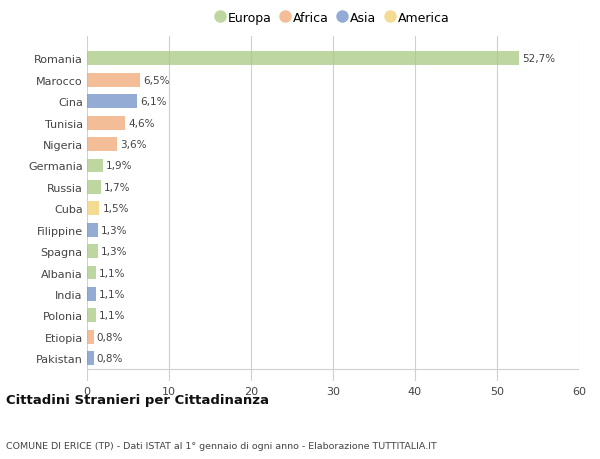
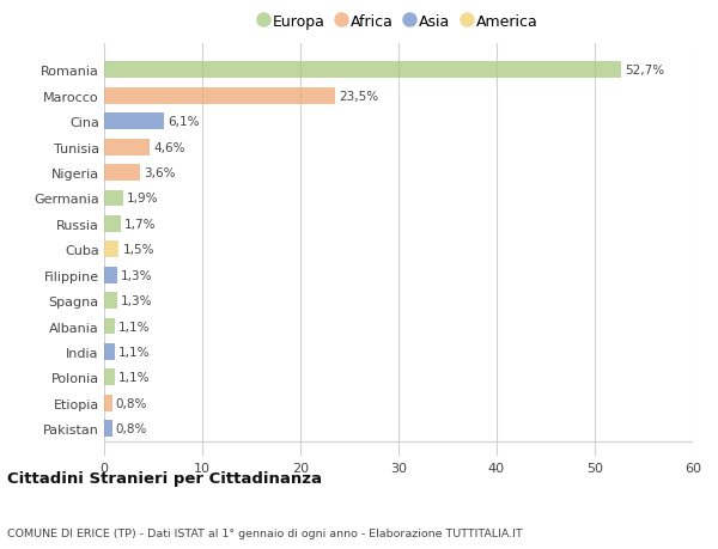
Marocco: 6,5% -> 23,5%
